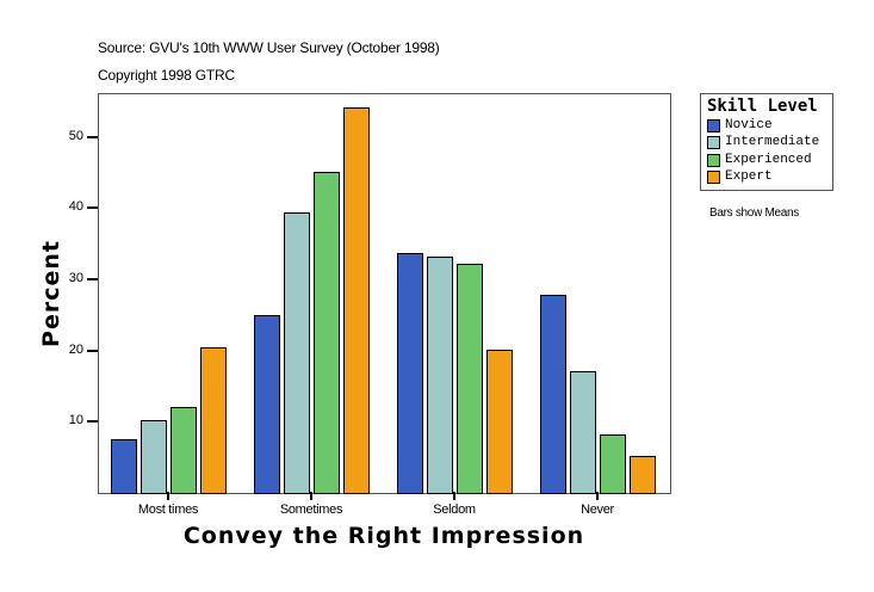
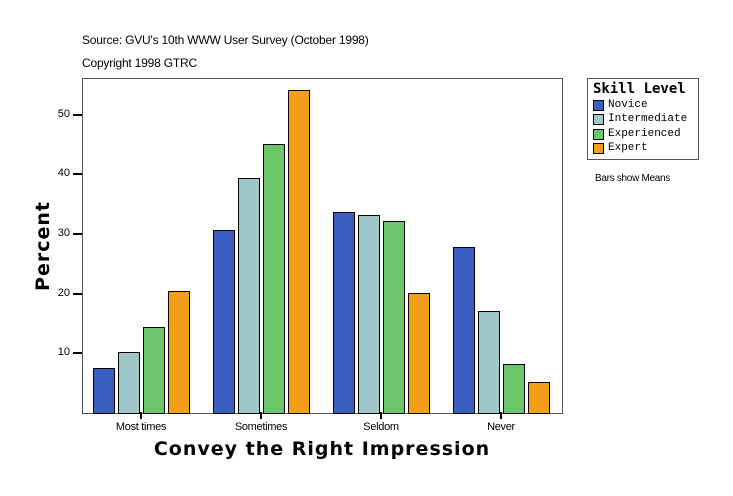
Experienced/Most times: 12 -> 14
Novice/Sometimes: 25 -> 31
